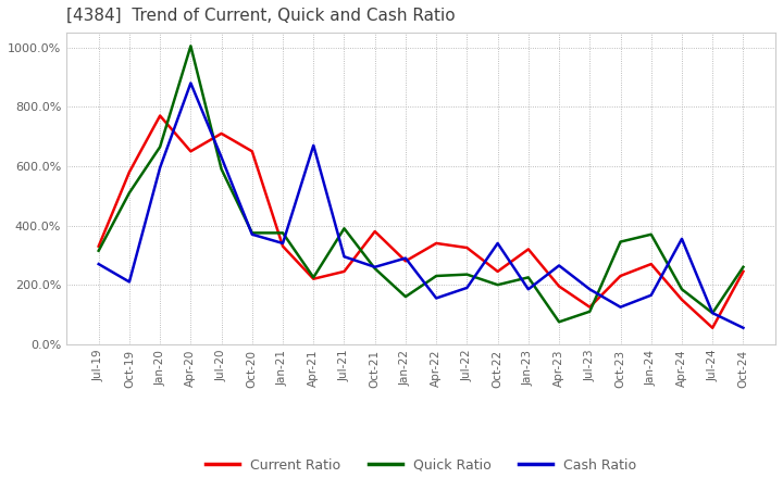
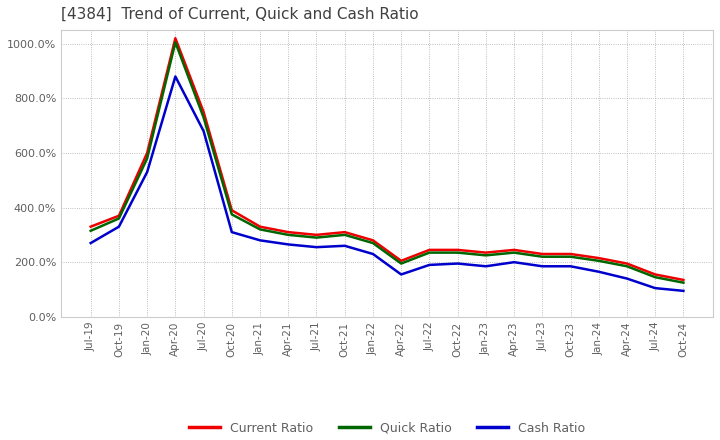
Current Ratio/Oct-19: 580% -> 370%
Quick Ratio/Oct-19: 510% -> 360%
Cash Ratio/Oct-19: 210% -> 330%
Current Ratio/Jan-20: 770% -> 600%
Quick Ratio/Jan-20: 665% -> 580%
Cash Ratio/Jan-20: 595% -> 530%
Current Ratio/Apr-20: 650% -> 1020%
Current Ratio/Jul-20: 710% -> 750%
Quick Ratio/Jul-20: 590% -> 730%
Cash Ratio/Jul-20: 630% -> 680%
Current Ratio/Oct-20: 650% -> 390%
Cash Ratio/Oct-20: 370% -> 310%
Quick Ratio/Jan-21: 375% -> 320%
Cash Ratio/Jan-21: 340% -> 280%
Current Ratio/Apr-21: 220% -> 310%
Quick Ratio/Apr-21: 225% -> 300%
Cash Ratio/Apr-21: 670% -> 265%
Current Ratio/Jul-21: 245% -> 300%
Quick Ratio/Jul-21: 390% -> 290%
Cash Ratio/Jul-21: 295% -> 255%
Current Ratio/Oct-21: 380% -> 310%
Quick Ratio/Oct-21: 255% -> 300%
Quick Ratio/Jan-22: 160% -> 270%
Cash Ratio/Jan-22: 290% -> 230%
Current Ratio/Apr-22: 340% -> 205%
Quick Ratio/Apr-22: 230% -> 195%
Current Ratio/Jul-22: 325% -> 245%
Quick Ratio/Oct-22: 200% -> 235%
Cash Ratio/Oct-22: 340% -> 195%
Current Ratio/Jan-23: 320% -> 235%
Current Ratio/Apr-23: 195% -> 245%
Quick Ratio/Apr-23: 75% -> 235%
Cash Ratio/Apr-23: 265% -> 200%
Current Ratio/Jul-23: 125% -> 230%
Quick Ratio/Jul-23: 110% -> 220%
Quick Ratio/Oct-23: 345% -> 220%
Cash Ratio/Oct-23: 125% -> 185%
Current Ratio/Jan-24: 270% -> 215%
Quick Ratio/Jan-24: 370% -> 205%
Current Ratio/Apr-24: 150% -> 195%
Cash Ratio/Apr-24: 355% -> 140%
Current Ratio/Jul-24: 55% -> 155%
Quick Ratio/Jul-24: 105% -> 145%
Current Ratio/Oct-24: 245% -> 135%
Quick Ratio/Oct-24: 260% -> 125%
Cash Ratio/Oct-24: 55% -> 95%
